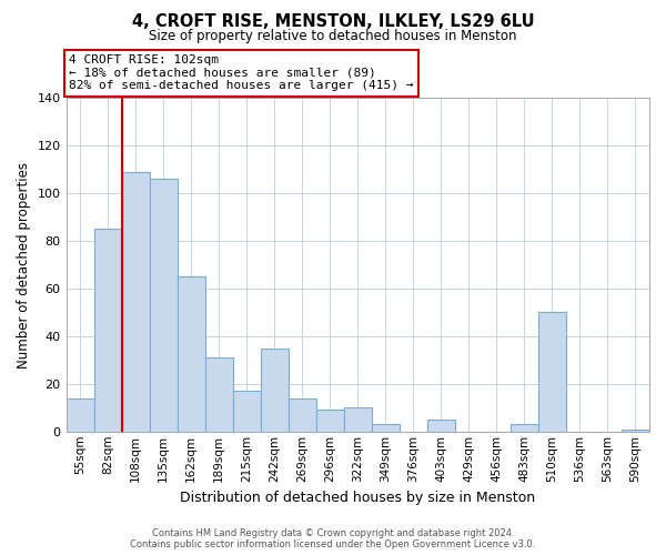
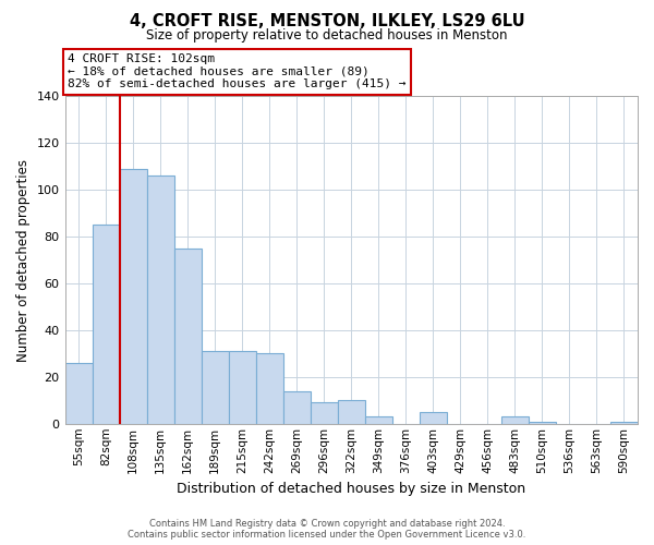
55sqm: 14 -> 26
162sqm: 65 -> 75
215sqm: 17 -> 31
242sqm: 35 -> 30
510sqm: 50 -> 1
